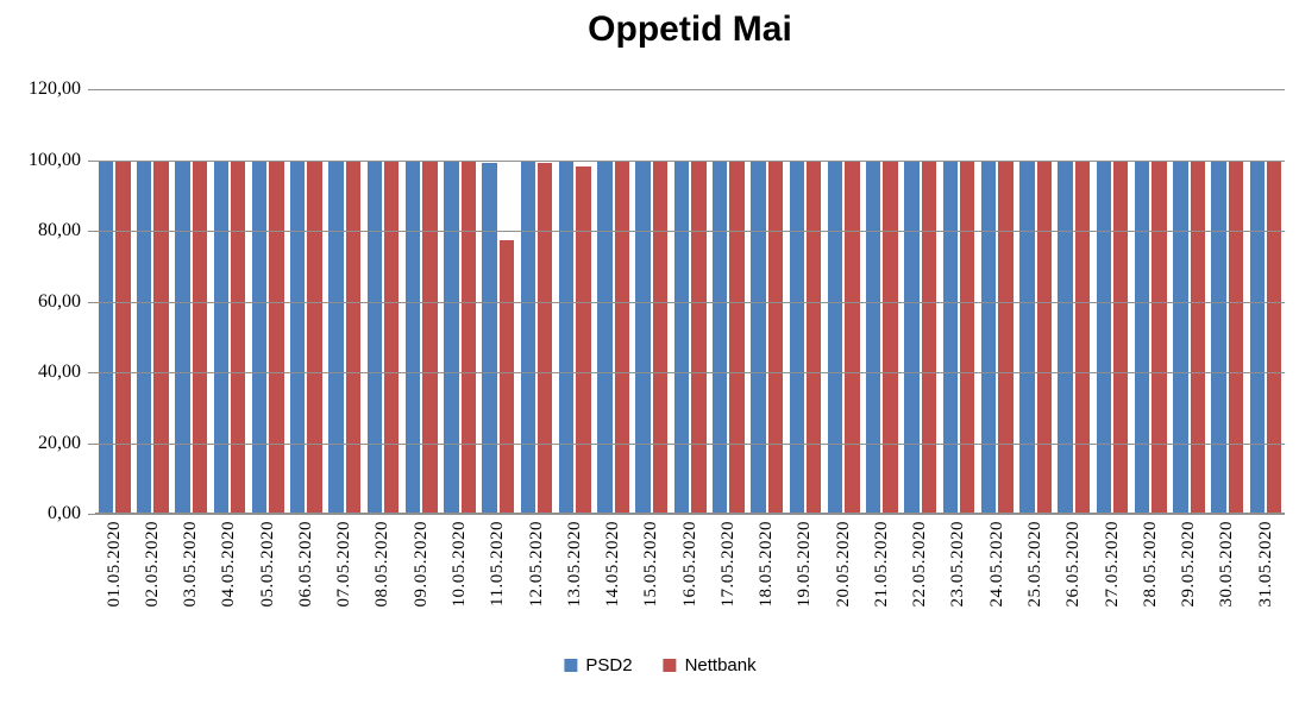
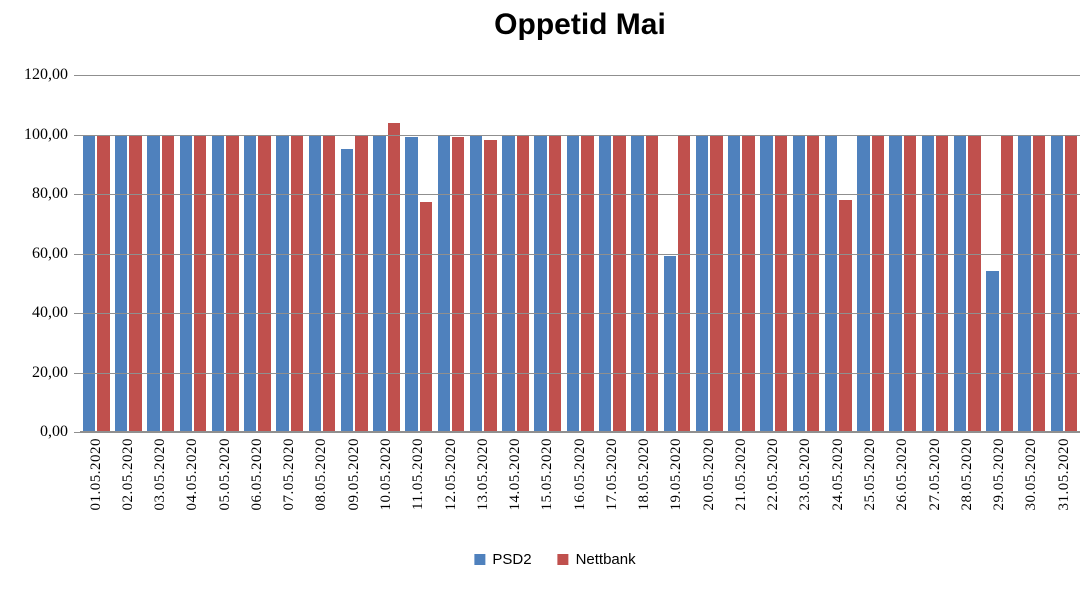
PSD2/09.05.2020: 100 -> 95
Nettbank/10.05.2020: 100 -> 104
PSD2/19.05.2020: 100 -> 59
Nettbank/24.05.2020: 100 -> 78
PSD2/29.05.2020: 100 -> 54
